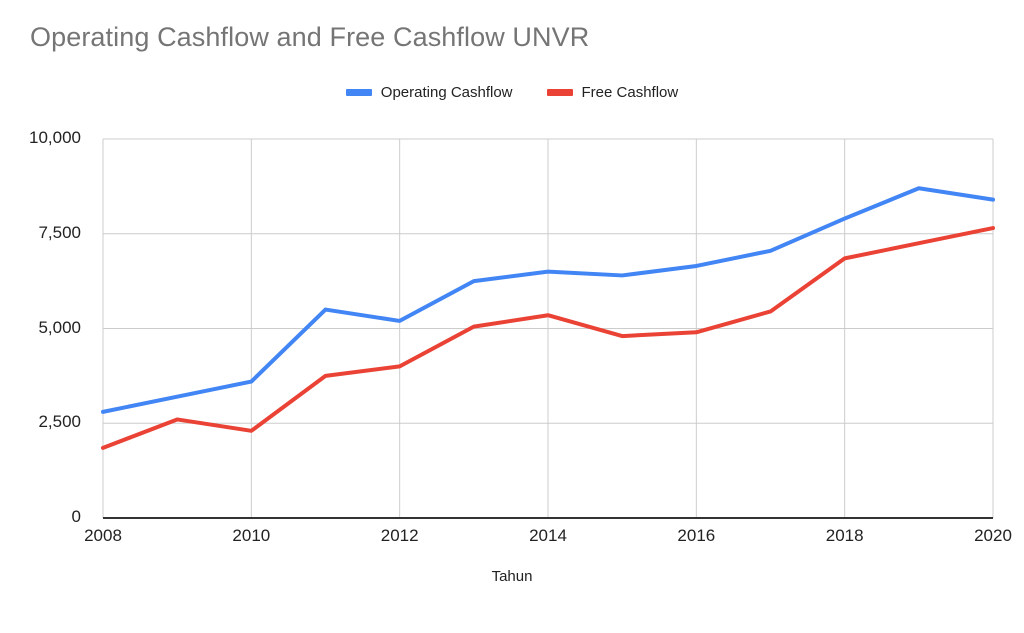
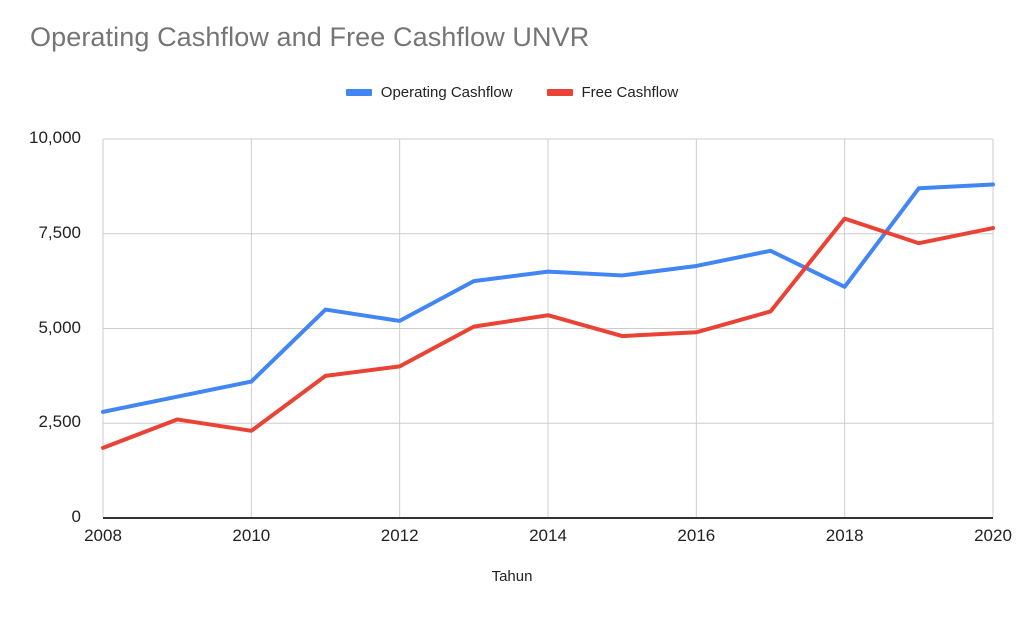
Operating Cashflow/2018: 7900 -> 6100
Free Cashflow/2018: 6800 -> 7900
Operating Cashflow/2020: 8400 -> 8800
